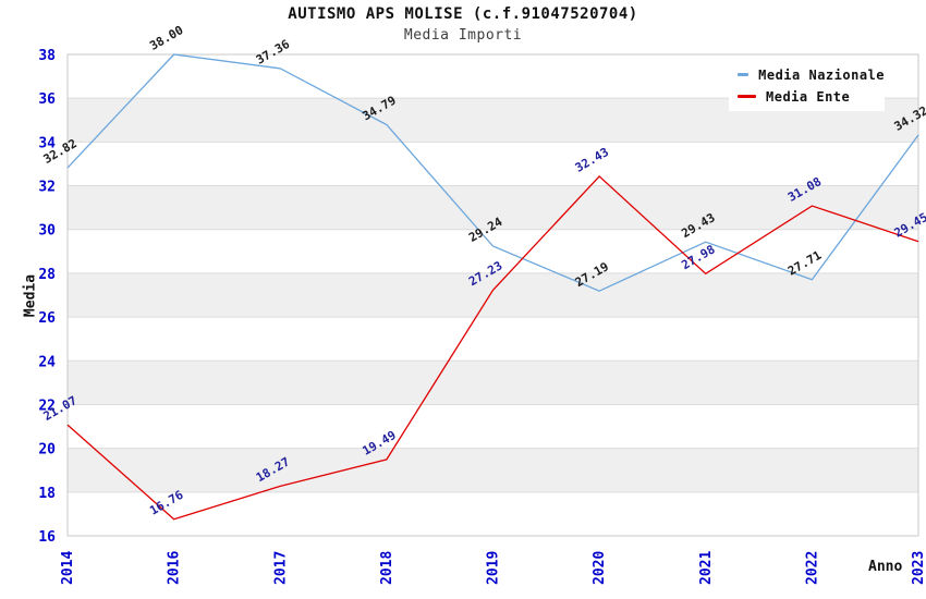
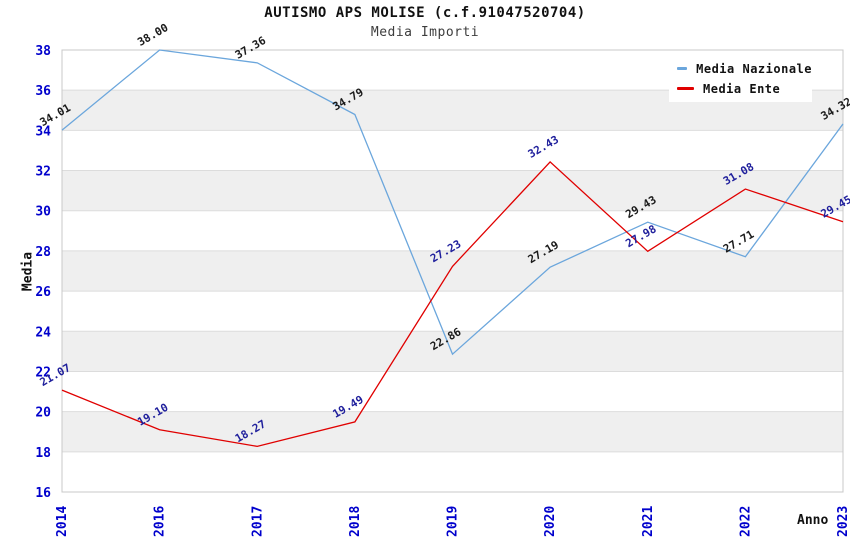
Media Nazionale/2014: 32.82 -> 34.01
Media Ente/2016: 16.76 -> 19.10
Media Nazionale/2019: 29.24 -> 22.86
